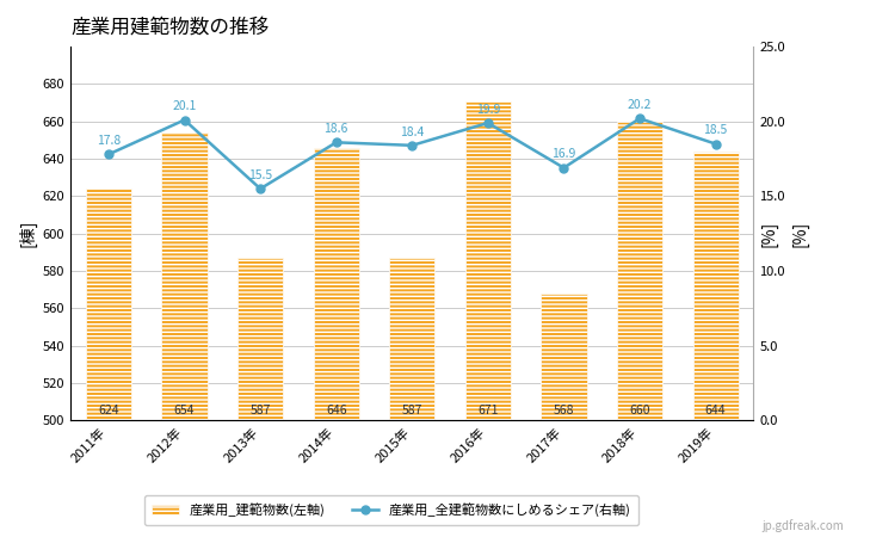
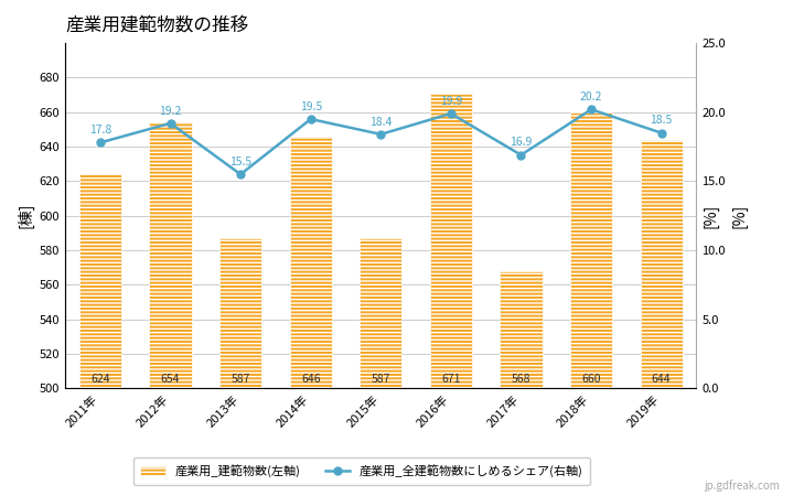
産業用_全建範物数にしめるシェア(右軸)/2012年: 20.1 -> 19.2
産業用_全建範物数にしめるシェア(右軸)/2014年: 18.6 -> 19.5
